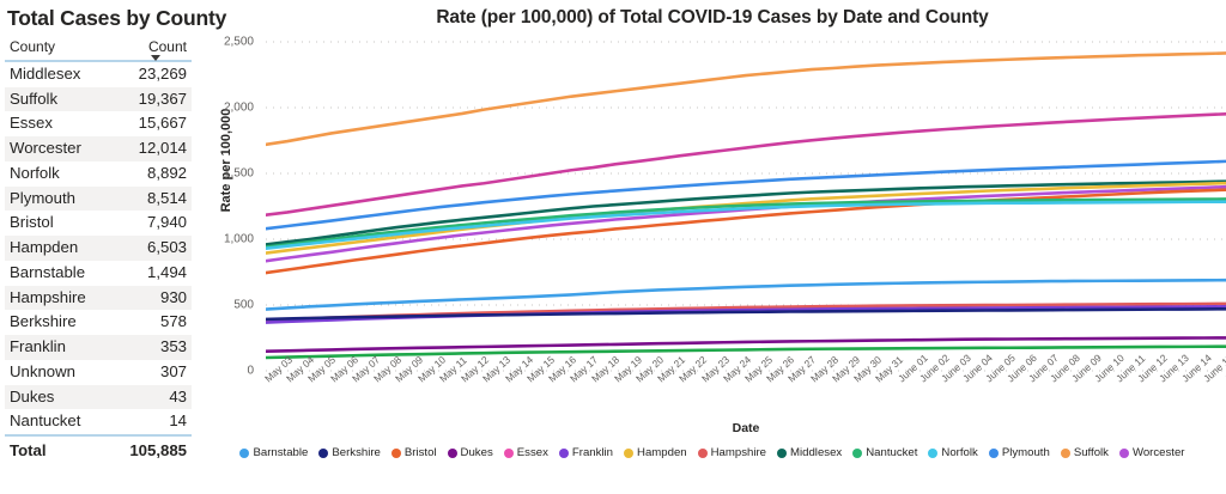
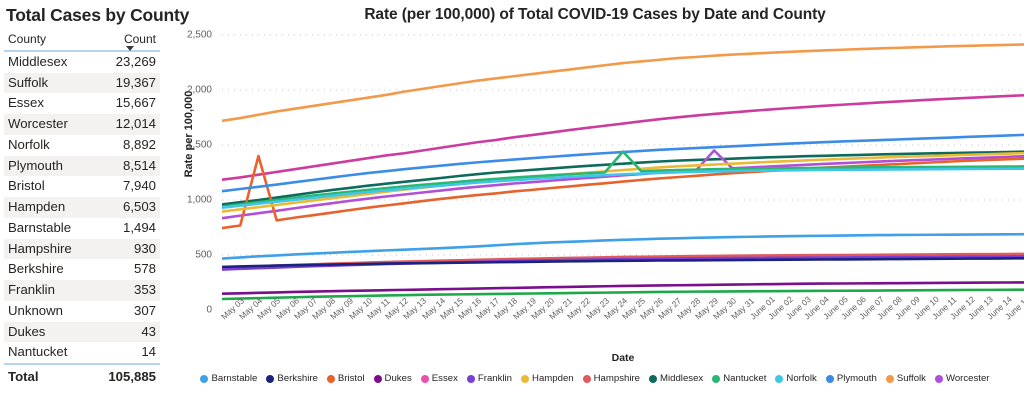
Bristol/May 05: 790 -> 1400
Nantucket/May 25: 1260 -> 1440
Worcester/May 30: 1280 -> 1450
